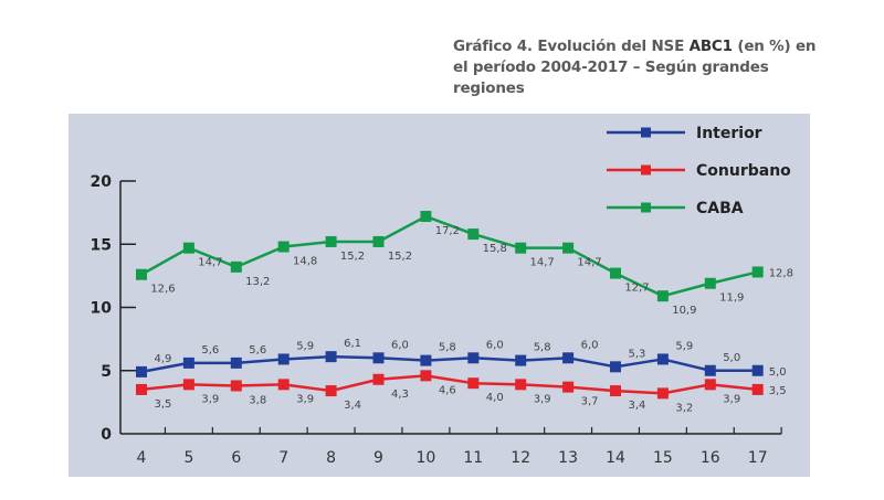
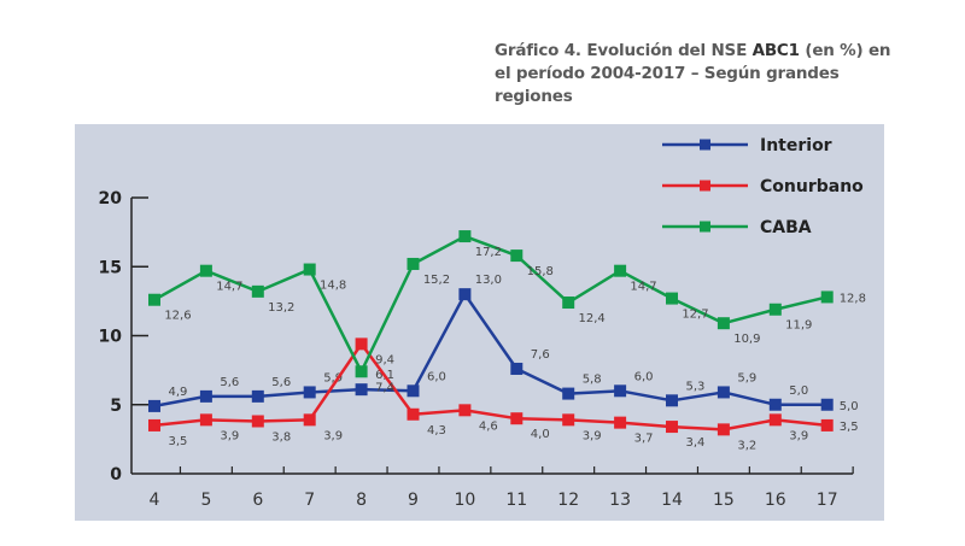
Conurbano/8: 3,4 -> 9,4
CABA/8: 15,2 -> 7,4
Interior/10: 5,8 -> 13,0
Interior/11: 6,0 -> 7,6
CABA/12: 14,7 -> 12,4
